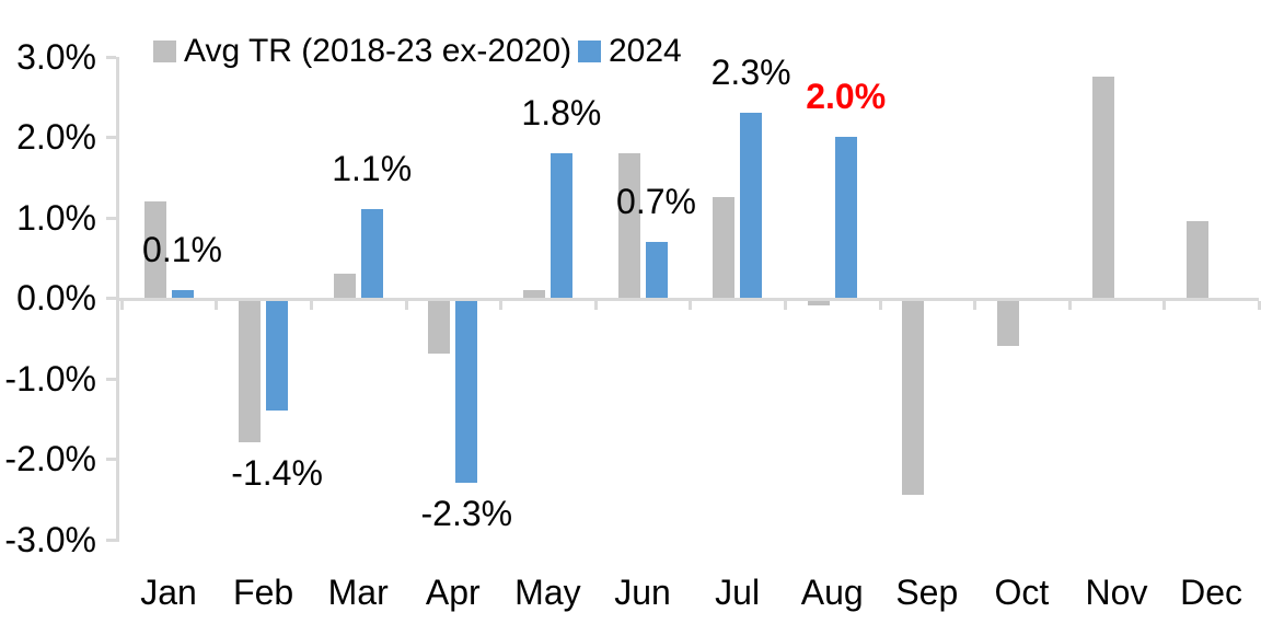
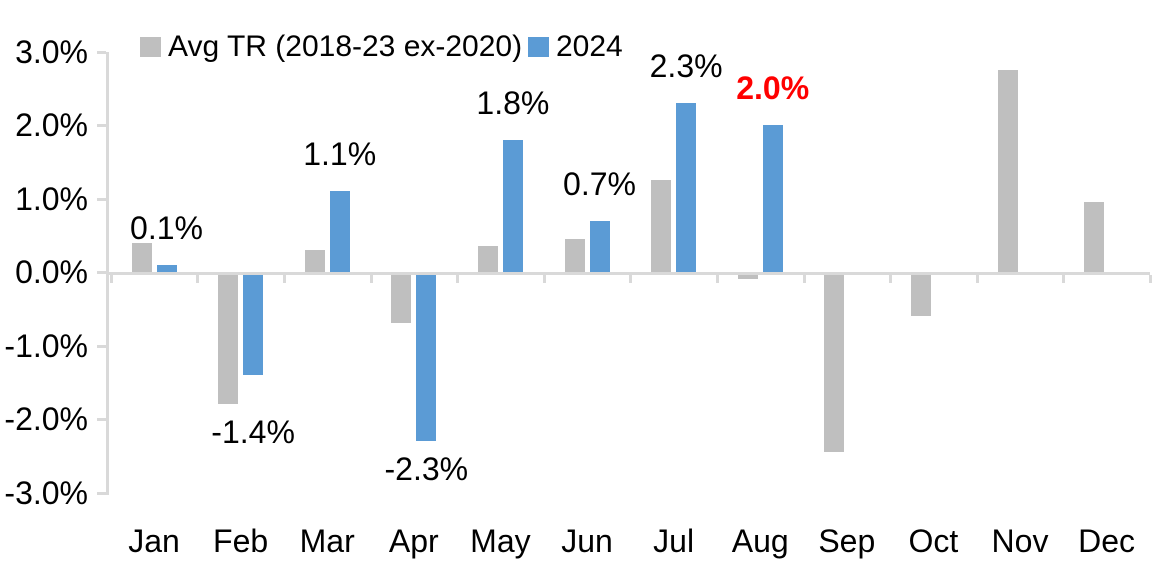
Avg TR (2018-23 ex-2020)/Jan: 1.2% -> 0.4%
Avg TR (2018-23 ex-2020)/May: 0.1% -> 0.3%
Avg TR (2018-23 ex-2020)/Jun: 1.8% -> 0.5%
